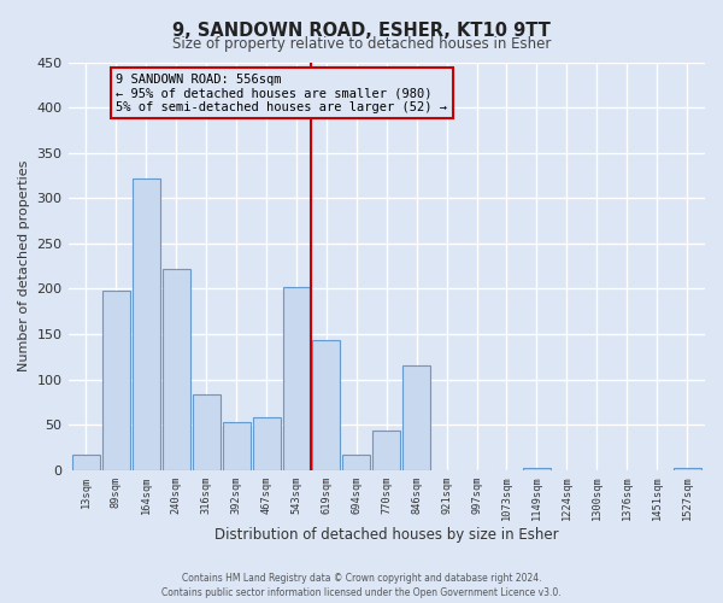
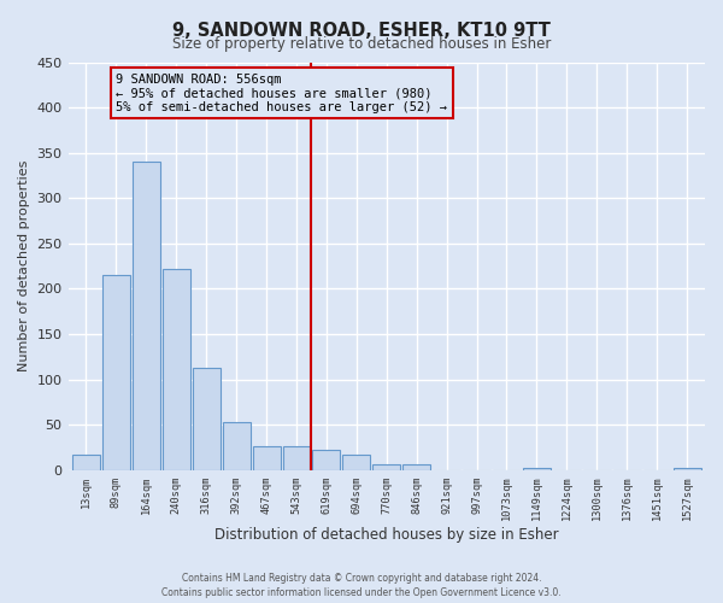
89sqm: 198 -> 215
164sqm: 322 -> 340
316sqm: 84 -> 113
467sqm: 58 -> 26
543sqm: 202 -> 26
619sqm: 144 -> 22
770sqm: 44 -> 6
846sqm: 116 -> 6
